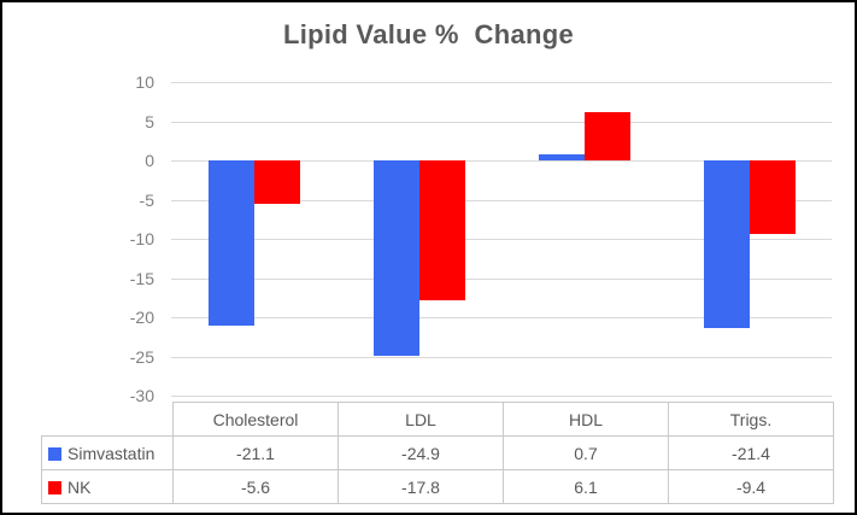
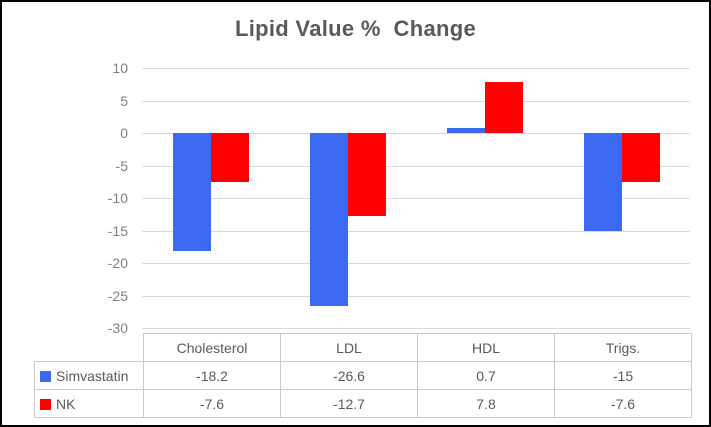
Simvastatin/Cholesterol: -21.1 -> -18.2
NK/Cholesterol: -5.6 -> -7.6
Simvastatin/LDL: -24.9 -> -26.6
NK/LDL: -17.8 -> -12.7
NK/HDL: 6.1 -> 7.8
Simvastatin/Trigs.: -21.4 -> -15
NK/Trigs.: -9.4 -> -7.6
